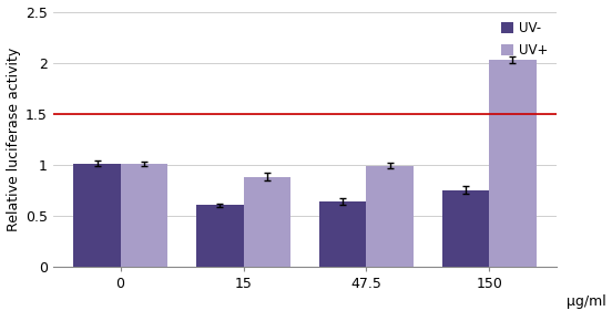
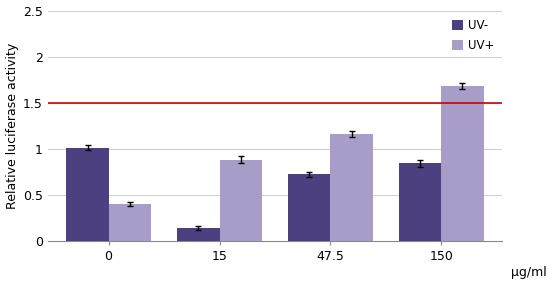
UV+/0: 1.01 -> 0.40
UV-/15: 0.60 -> 0.14
UV-/47.5: 0.64 -> 0.72
UV+/47.5: 0.99 -> 1.16
UV-/150: 0.75 -> 0.84
UV+/150: 2.03 -> 1.68
